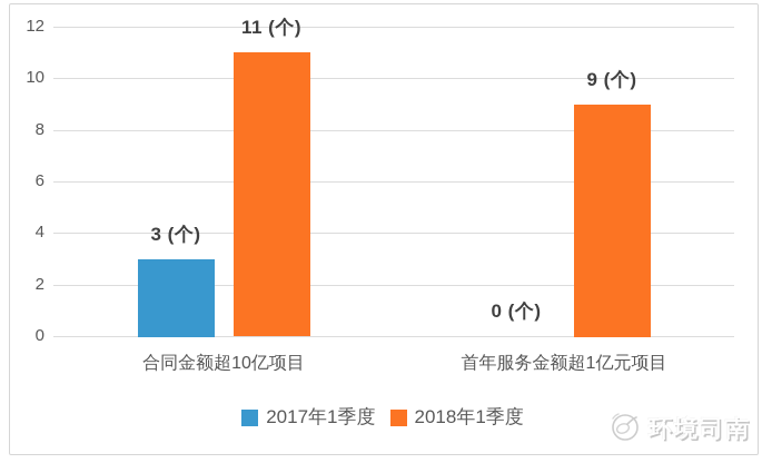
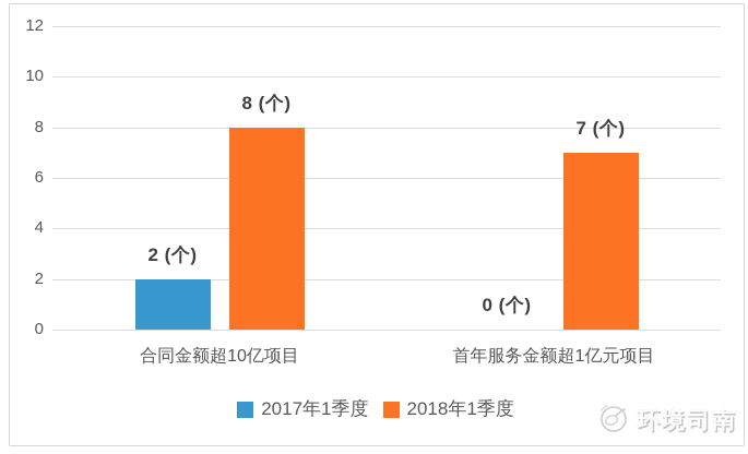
2017年1季度/合同金额超10亿项目: 3 -> 2
2018年1季度/合同金额超10亿项目: 11 -> 8
2018年1季度/首年服务金额超1亿元项目: 9 -> 7
